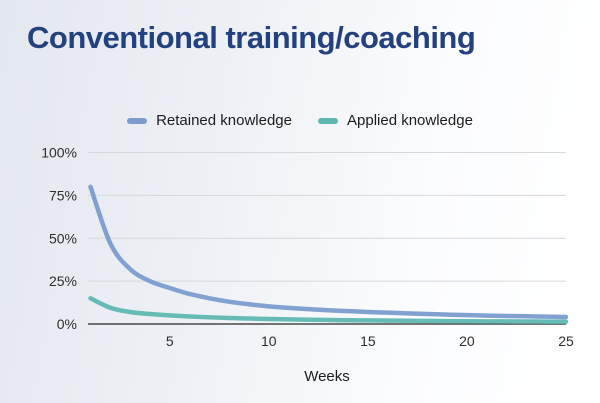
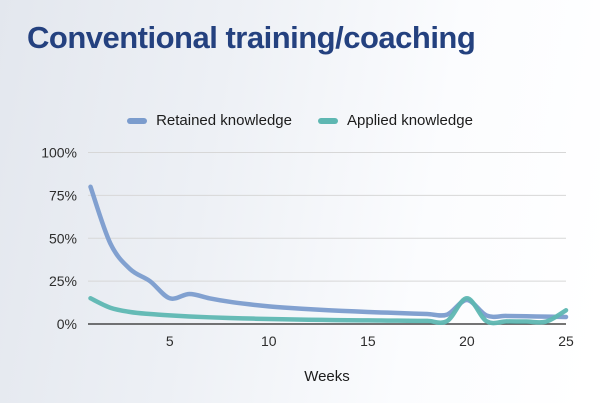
Retained knowledge/5: 21% -> 15%
Retained knowledge/20: 5% -> 14%
Applied knowledge/20: 2% -> 15%
Applied knowledge/25: 1% -> 8%
